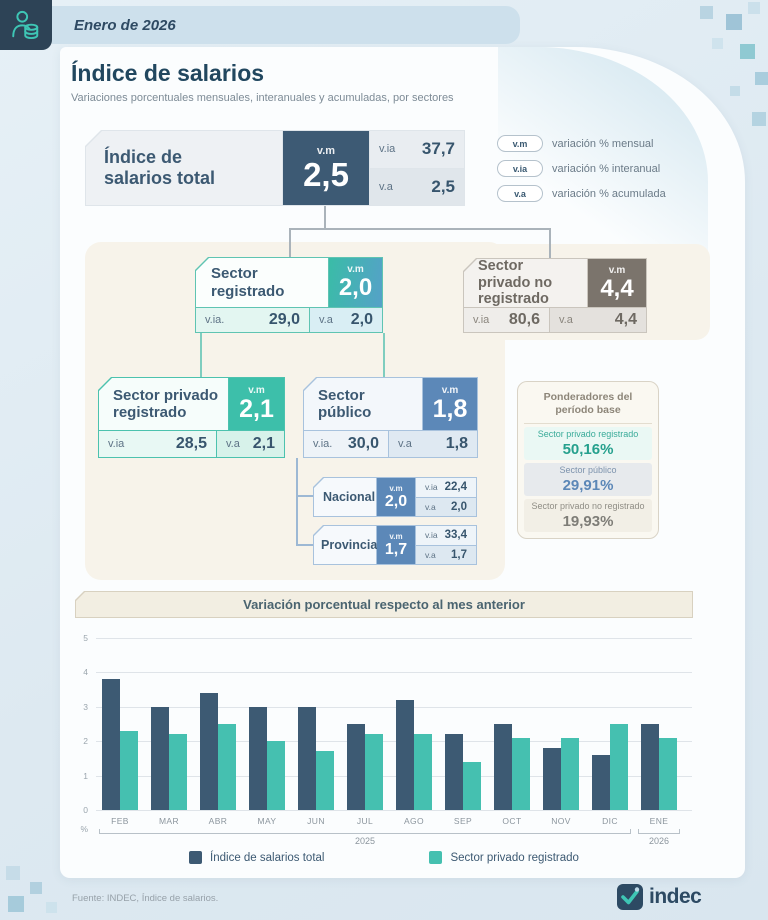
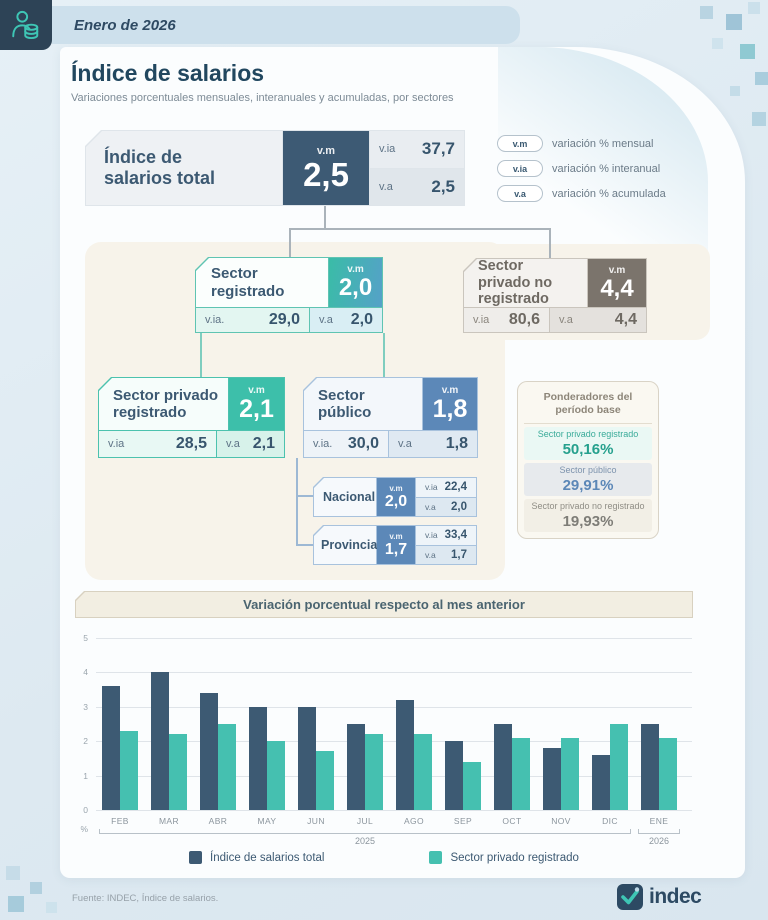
Índice de salarios total/FEB: 3.8 -> 3.6
Índice de salarios total/MAR: 3.0 -> 4.0
Índice de salarios total/SEP: 2.2 -> 2.0
